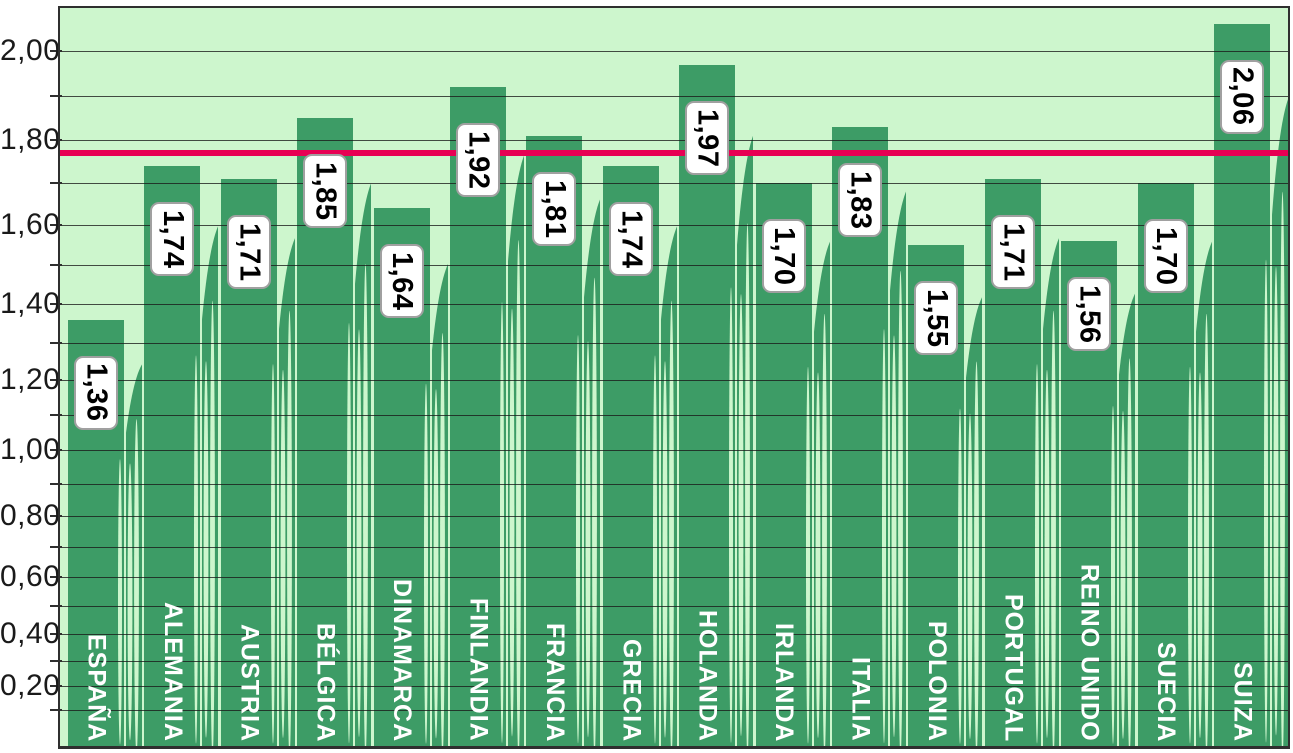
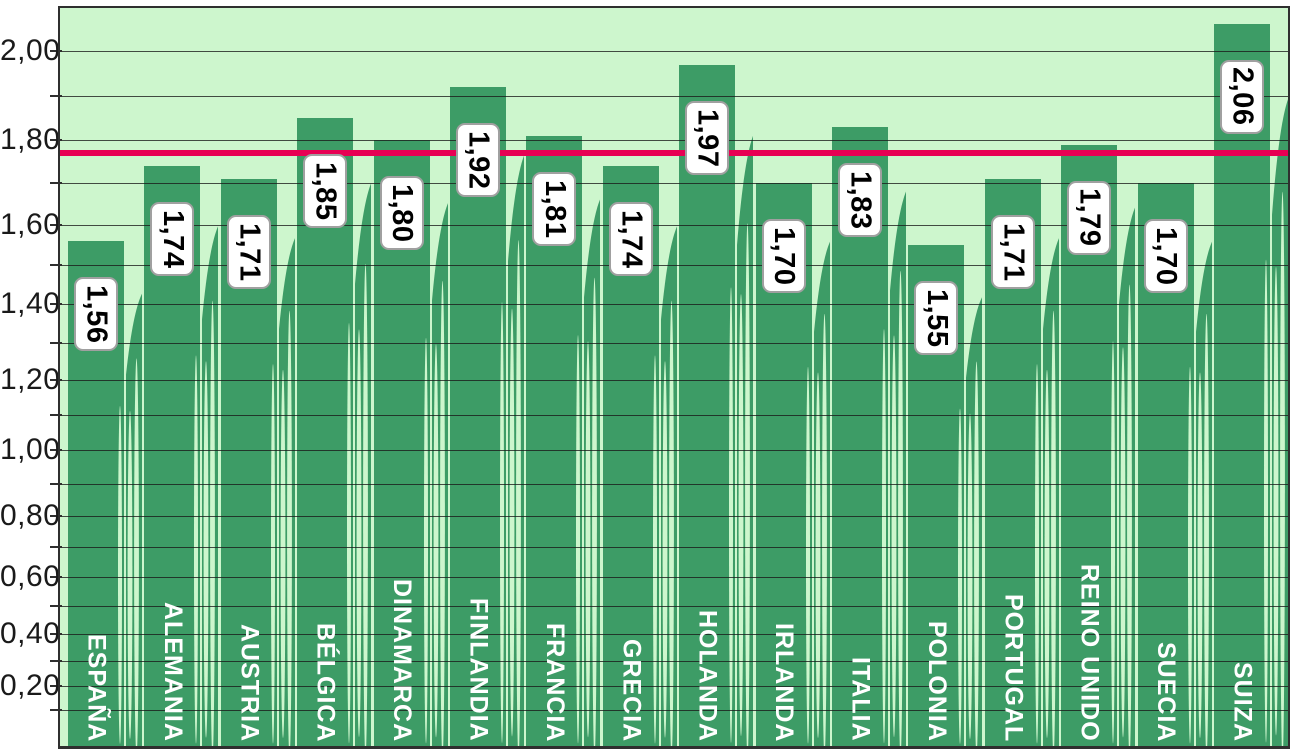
ESPAÑA: 1,36 -> 1,56
DINAMARCA: 1,64 -> 1,80
REINO UNIDO: 1,56 -> 1,79
